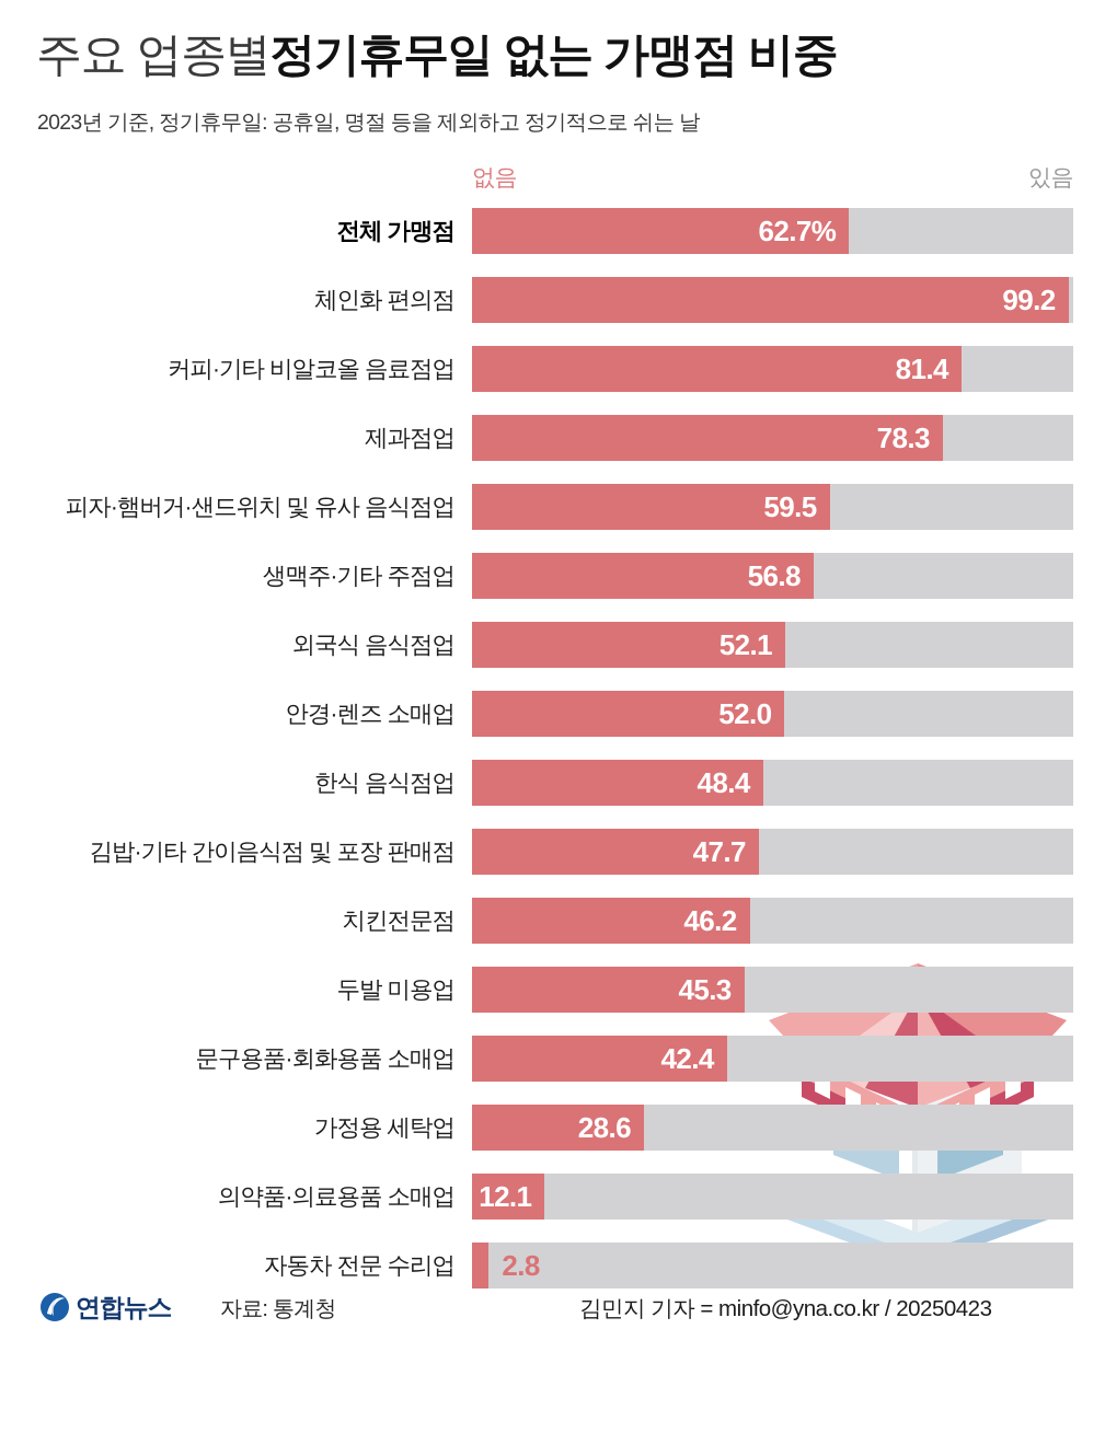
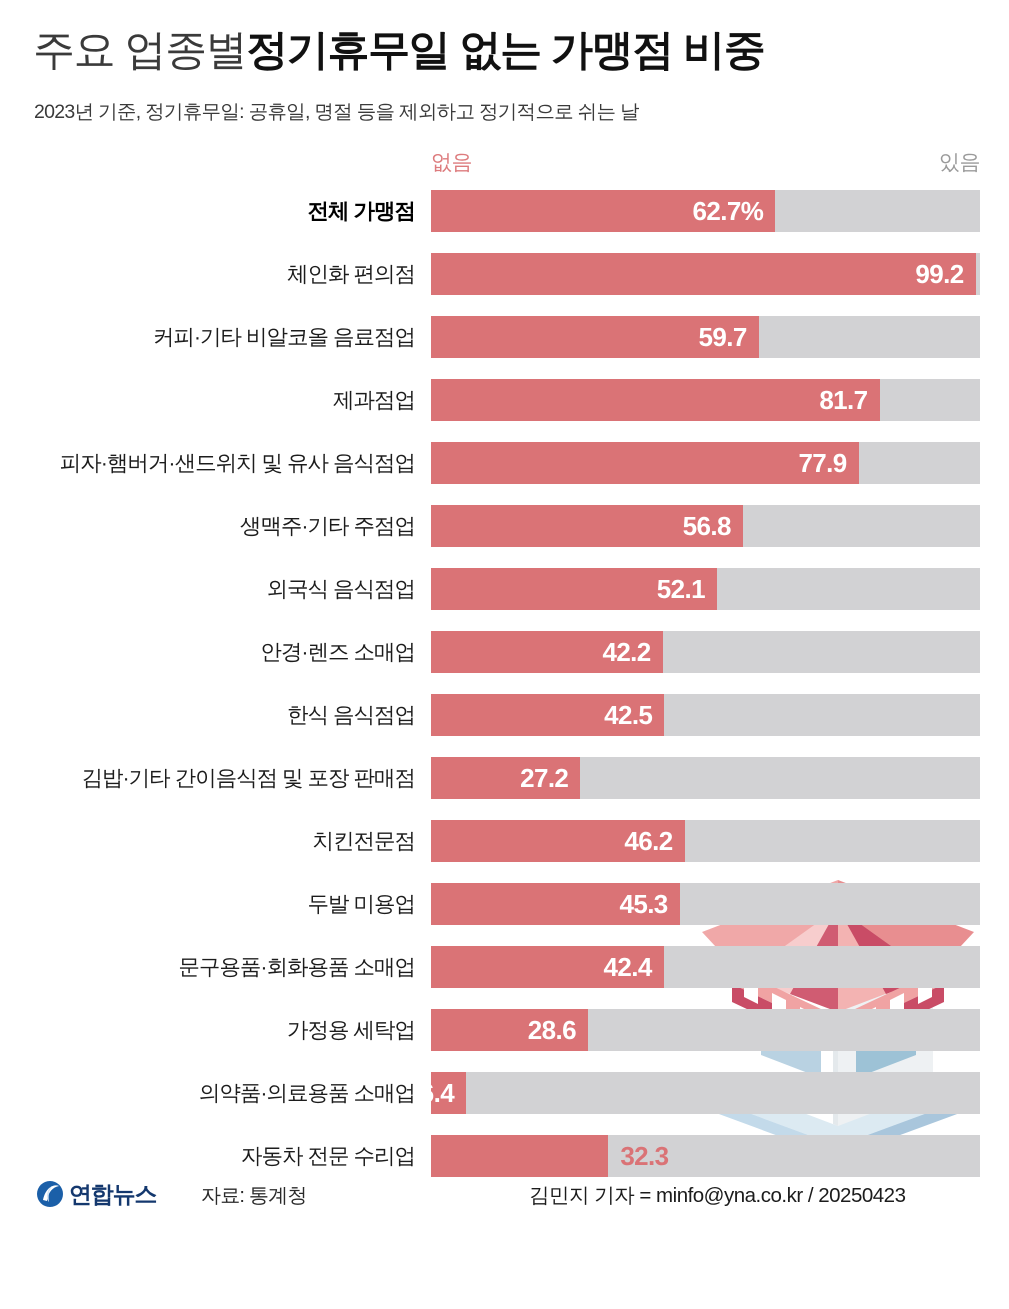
커피·기타 비알코올 음료점업: 81.4 -> 59.7
제과점업: 78.3 -> 81.7
피자·햄버거·샌드위치 및 유사 음식점업: 59.5 -> 77.9
안경·렌즈 소매업: 52.0 -> 42.2
한식 음식점업: 48.4 -> 42.5
김밥·기타 간이음식점 및 포장 판매점: 47.7 -> 27.2
의약품·의료용품 소매업: 12.1 -> 6.4
자동차 전문 수리업: 2.8 -> 32.3
